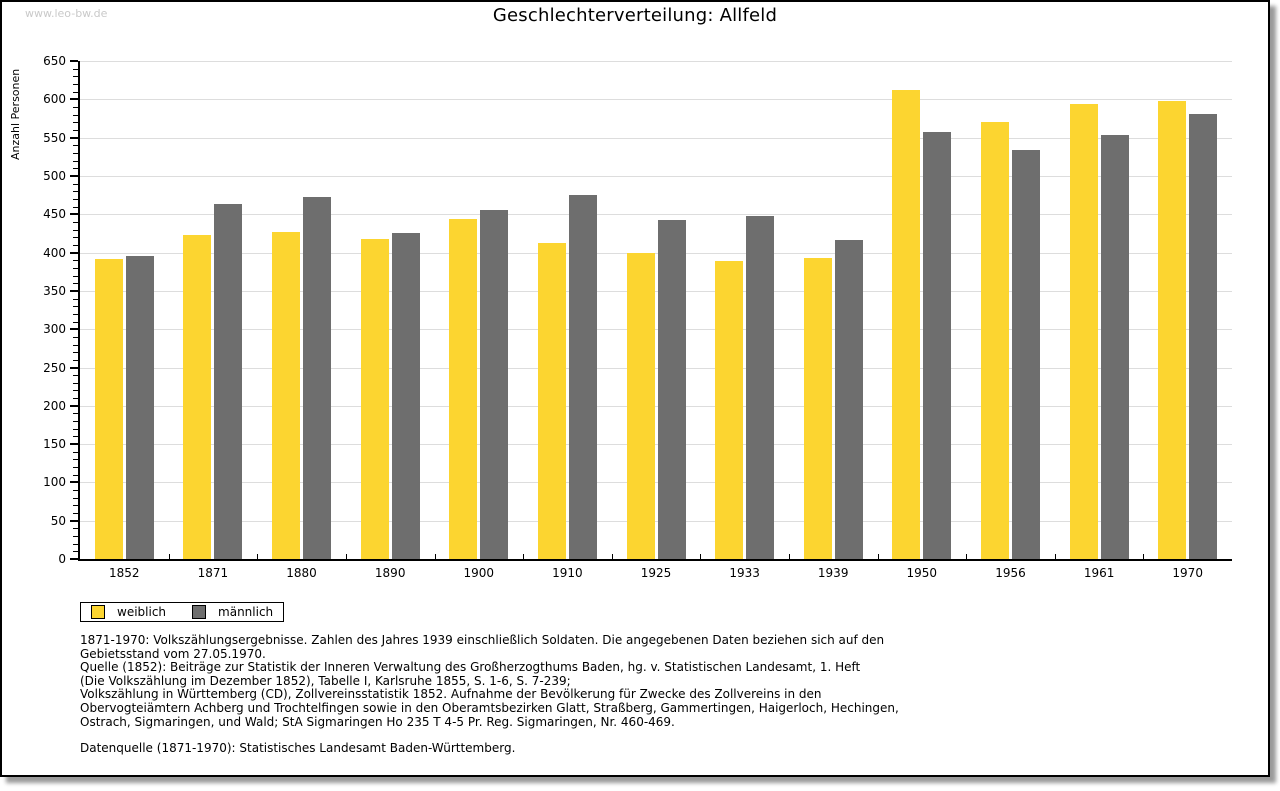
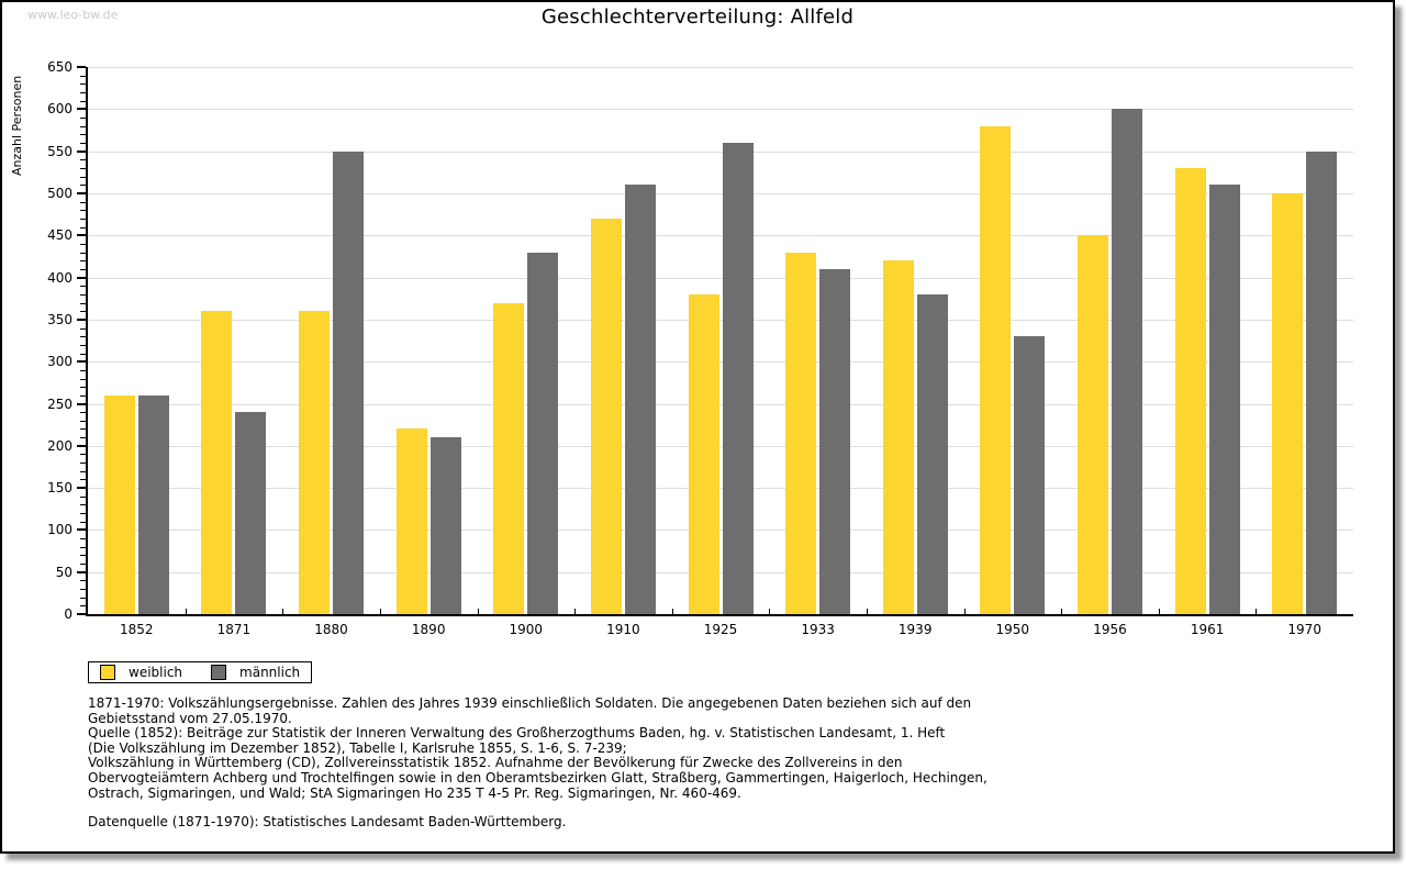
weiblich/1852: 390 -> 260
männlich/1852: 400 -> 260
weiblich/1871: 420 -> 360
männlich/1871: 460 -> 240
weiblich/1880: 430 -> 360
männlich/1880: 470 -> 550
weiblich/1890: 420 -> 220
männlich/1890: 430 -> 210
weiblich/1900: 440 -> 370
männlich/1900: 460 -> 430
weiblich/1910: 410 -> 470
männlich/1910: 480 -> 510
weiblich/1925: 400 -> 380
männlich/1925: 440 -> 560
weiblich/1933: 390 -> 430
männlich/1933: 450 -> 410
weiblich/1939: 390 -> 420
männlich/1939: 420 -> 380
weiblich/1950: 610 -> 580
männlich/1950: 560 -> 330
weiblich/1956: 570 -> 450
männlich/1956: 530 -> 600
weiblich/1961: 590 -> 530
männlich/1961: 550 -> 510
weiblich/1970: 600 -> 500
männlich/1970: 580 -> 550
